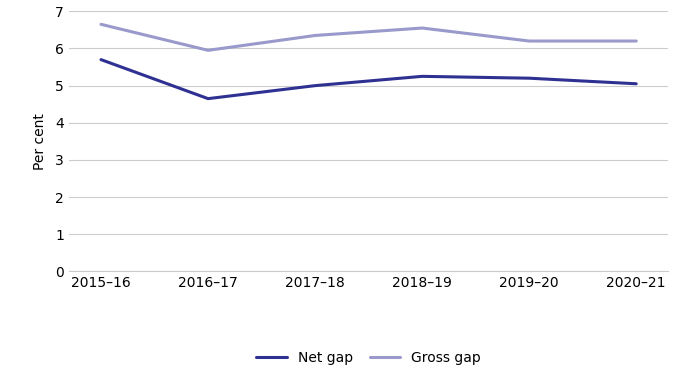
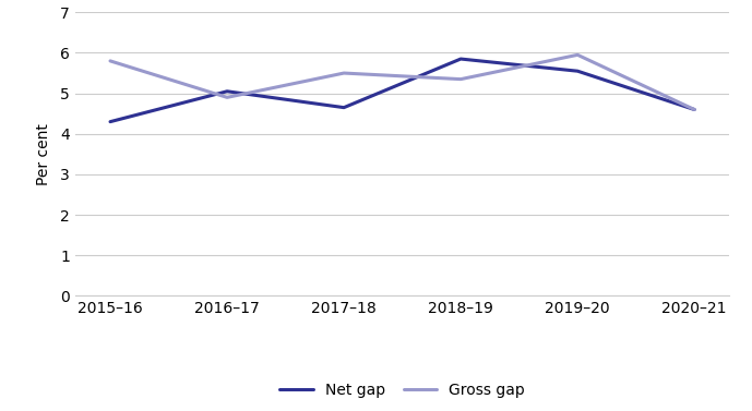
Net gap/2015–16: 5.70 -> 4.30
Gross gap/2015–16: 6.65 -> 5.80
Net gap/2016–17: 4.65 -> 5.05
Gross gap/2016–17: 5.95 -> 4.90
Net gap/2017–18: 5.00 -> 4.65
Gross gap/2017–18: 6.35 -> 5.50
Net gap/2018–19: 5.25 -> 5.85
Gross gap/2018–19: 6.55 -> 5.35
Net gap/2019–20: 5.20 -> 5.55
Gross gap/2019–20: 6.20 -> 5.95
Net gap/2020–21: 5.05 -> 4.60
Gross gap/2020–21: 6.20 -> 4.60
